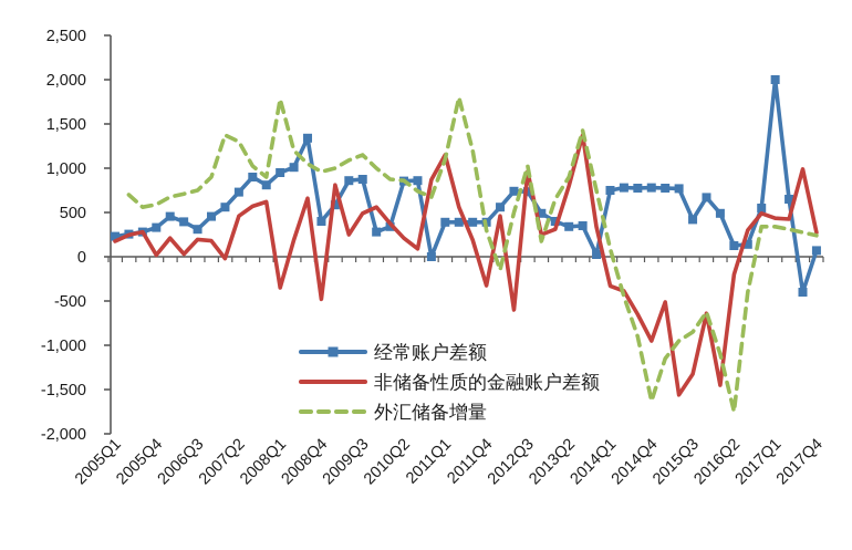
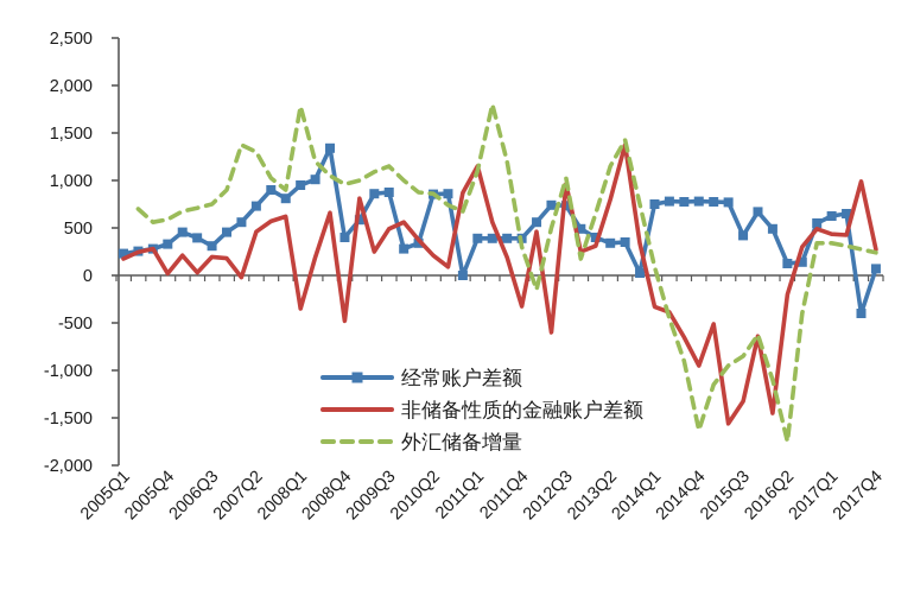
外汇储备增量/2013Q2: 900 -> 1200
经常账户差额/2017Q1: 2000 -> 600
